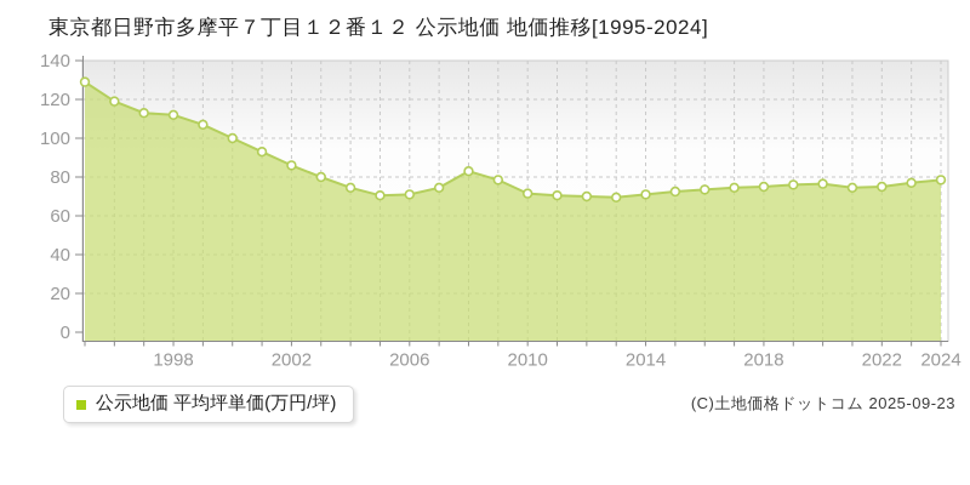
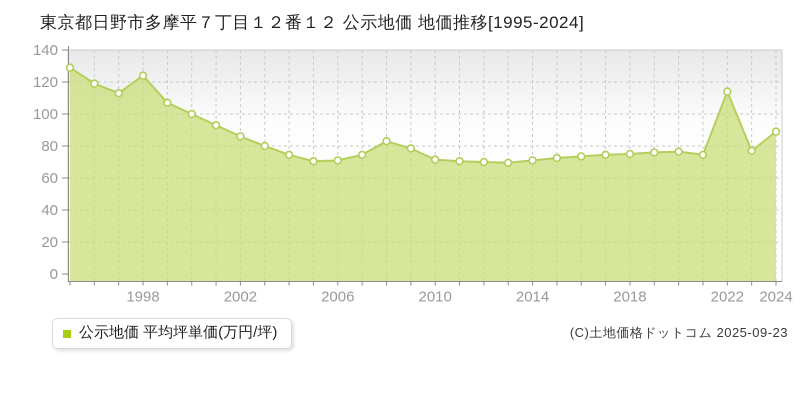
1998: 112 -> 124
2022: 75 -> 114
2024: 78 -> 89
